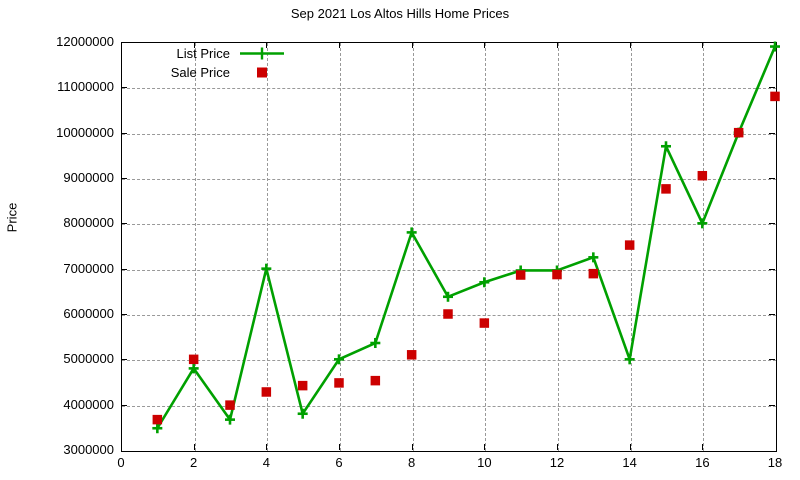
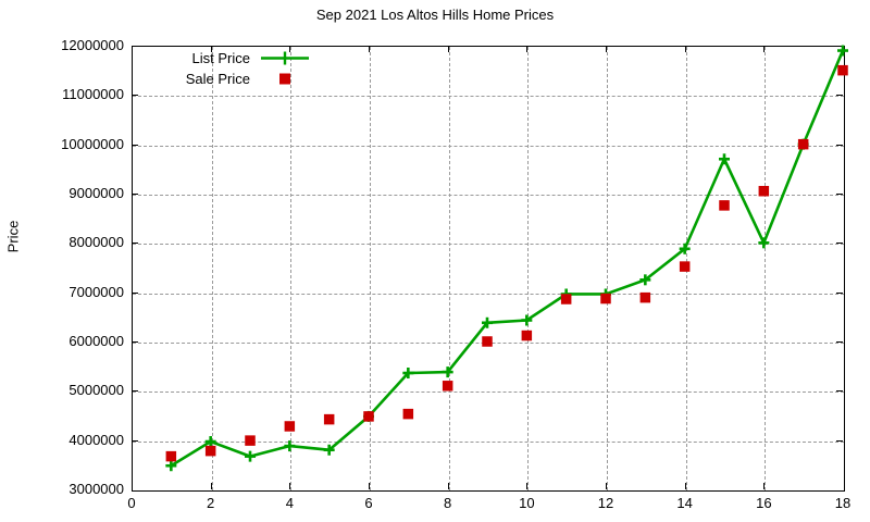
List Price/2: 4800000 -> 4000000
Sale Price/2: 5000000 -> 3800000
List Price/4: 7000000 -> 3900000
List Price/6: 5000000 -> 4500000
List Price/8: 7800000 -> 5400000
List Price/10: 6700000 -> 6400000
Sale Price/10: 5800000 -> 6100000
List Price/14: 5000000 -> 7900000
Sale Price/18: 10800000 -> 11500000
